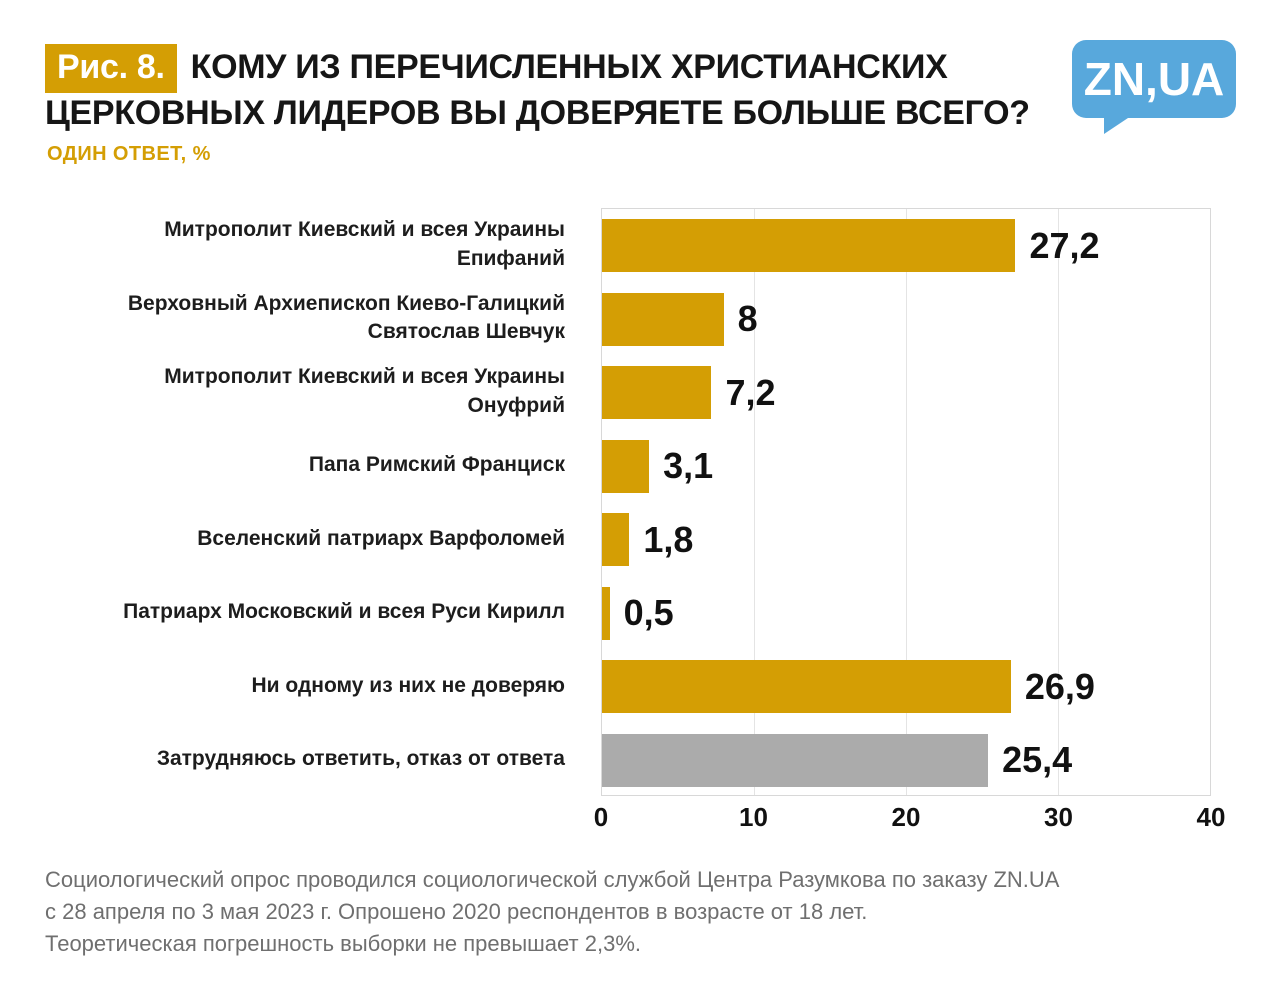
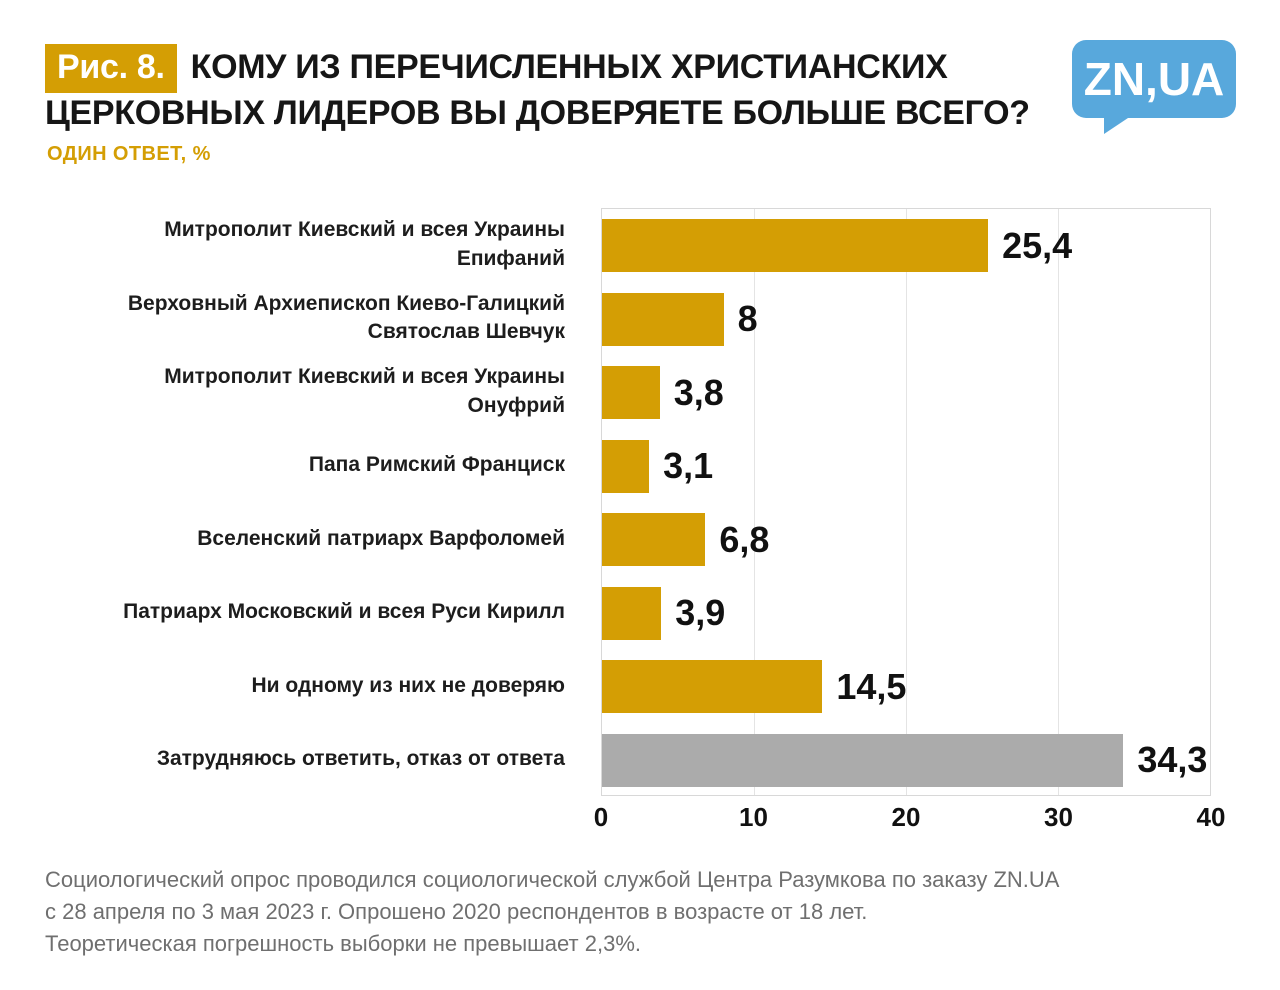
Митрополит Киевский и всея Украины Епифаний: 27,2 -> 25,4
Митрополит Киевский и всея Украины Онуфрий: 7,2 -> 3,8
Вселенский патриарх Варфоломей: 1,8 -> 6,8
Патриарх Московский и всея Руси Кирилл: 0,5 -> 3,9
Ни одному из них не доверяю: 26,9 -> 14,5
Затрудняюсь ответить, отказ от ответа: 25,4 -> 34,3
